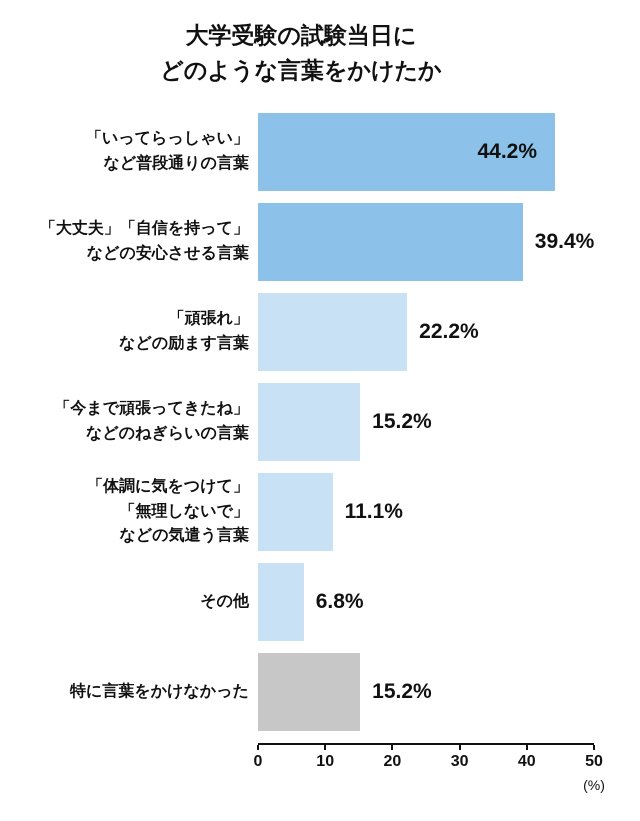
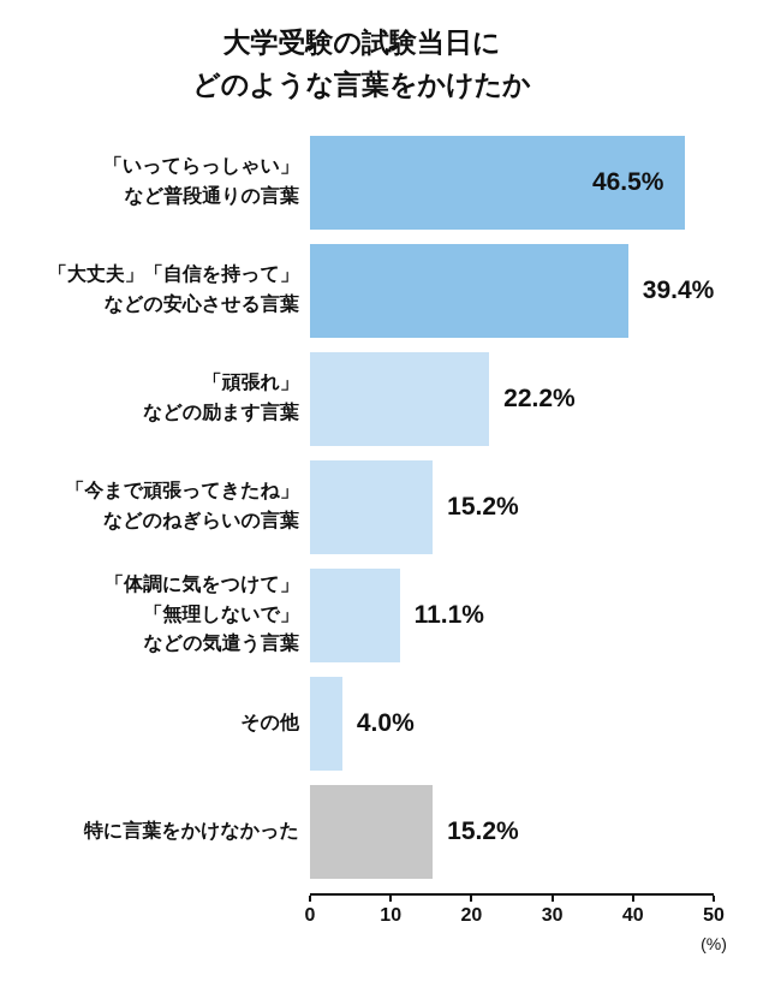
「いってらっしゃい」 など普段通りの言葉: 44.2% -> 46.5%
その他: 6.8% -> 4.0%
